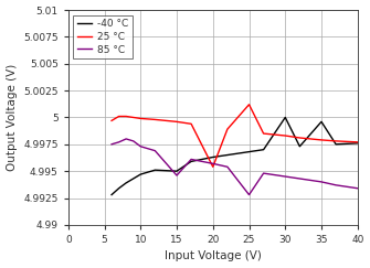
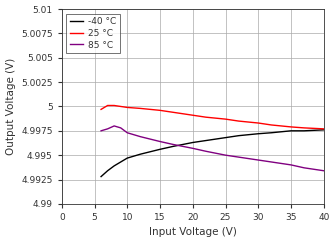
-40 °C/15: 4.9950 -> 4.9956
85 °C/15: 4.9946 -> 4.9964
25 °C/20: 4.9954 -> 4.9991
25 °C/25: 5.0012 -> 4.9987
85 °C/25: 4.9928 -> 4.9950
-40 °C/30: 5.0000 -> 4.9972
-40 °C/35: 4.9996 -> 4.9975
